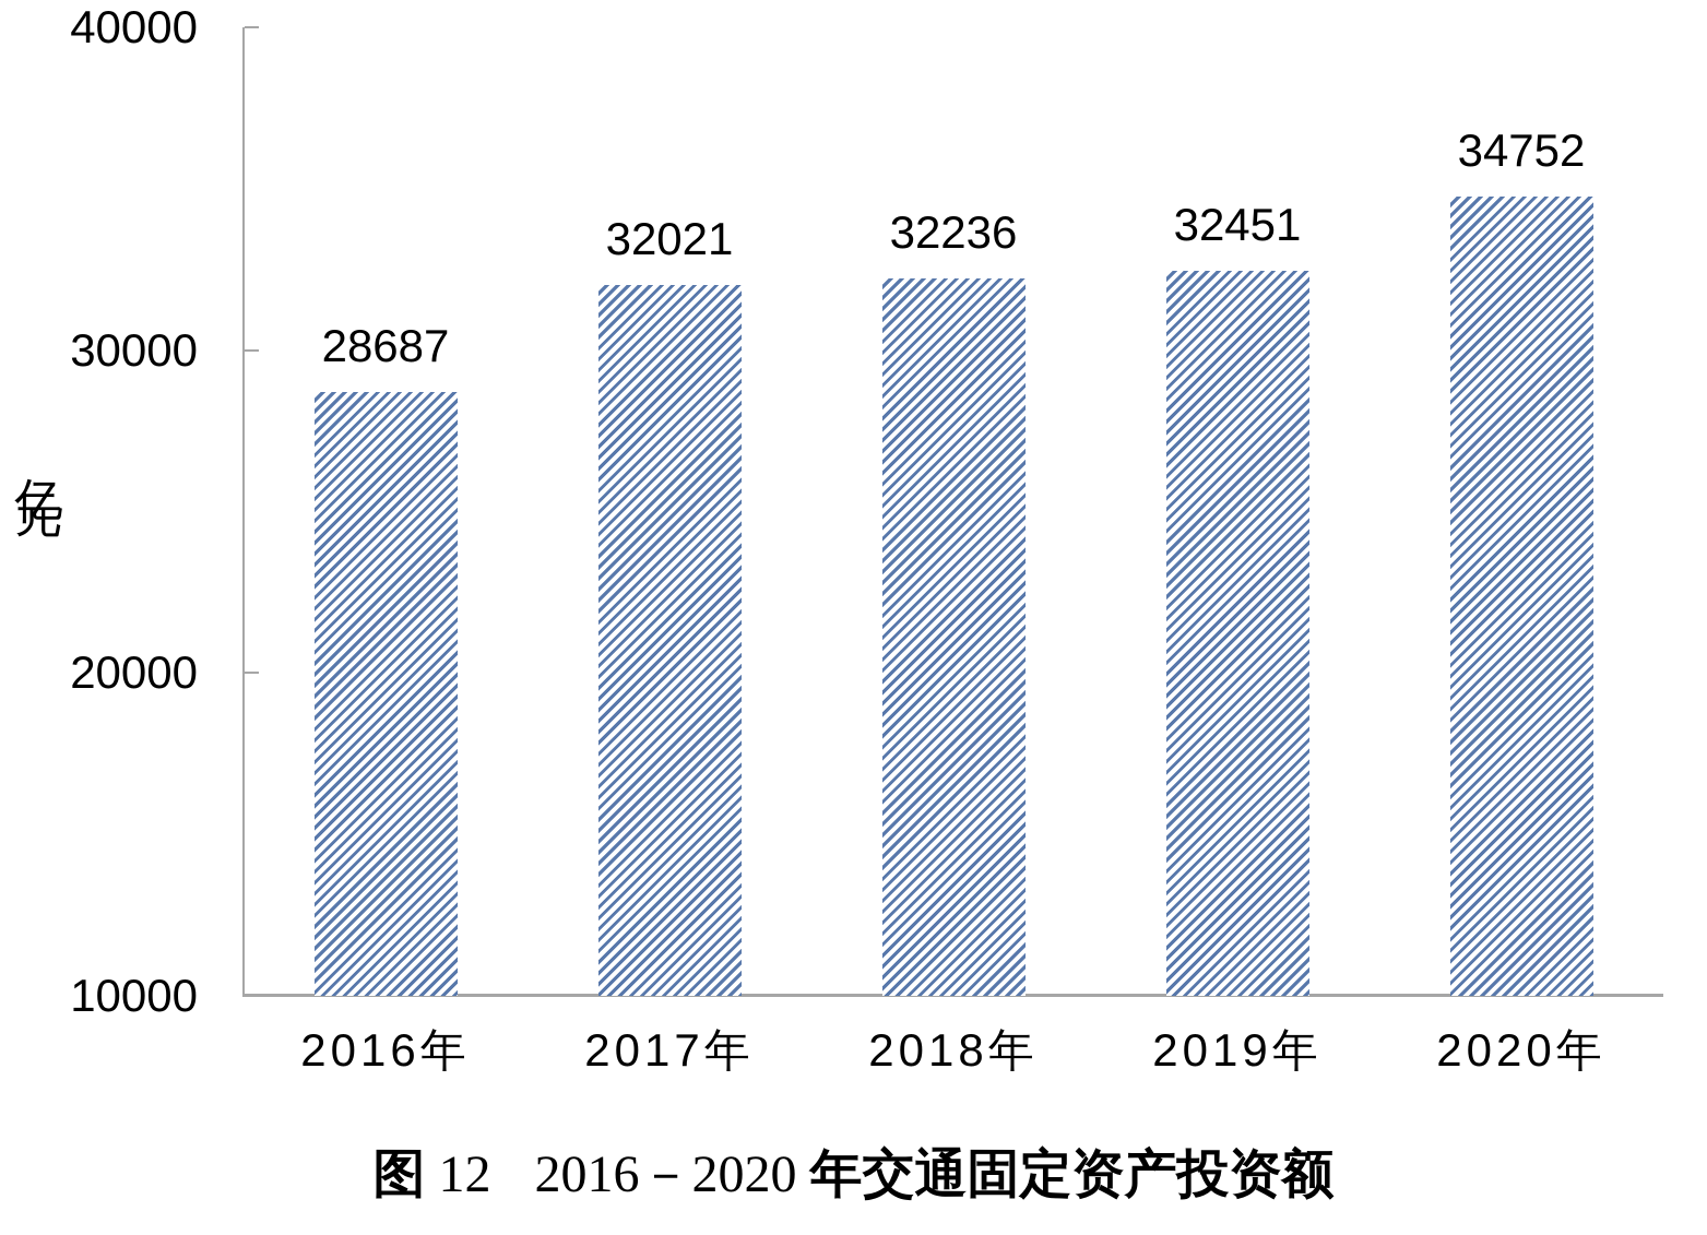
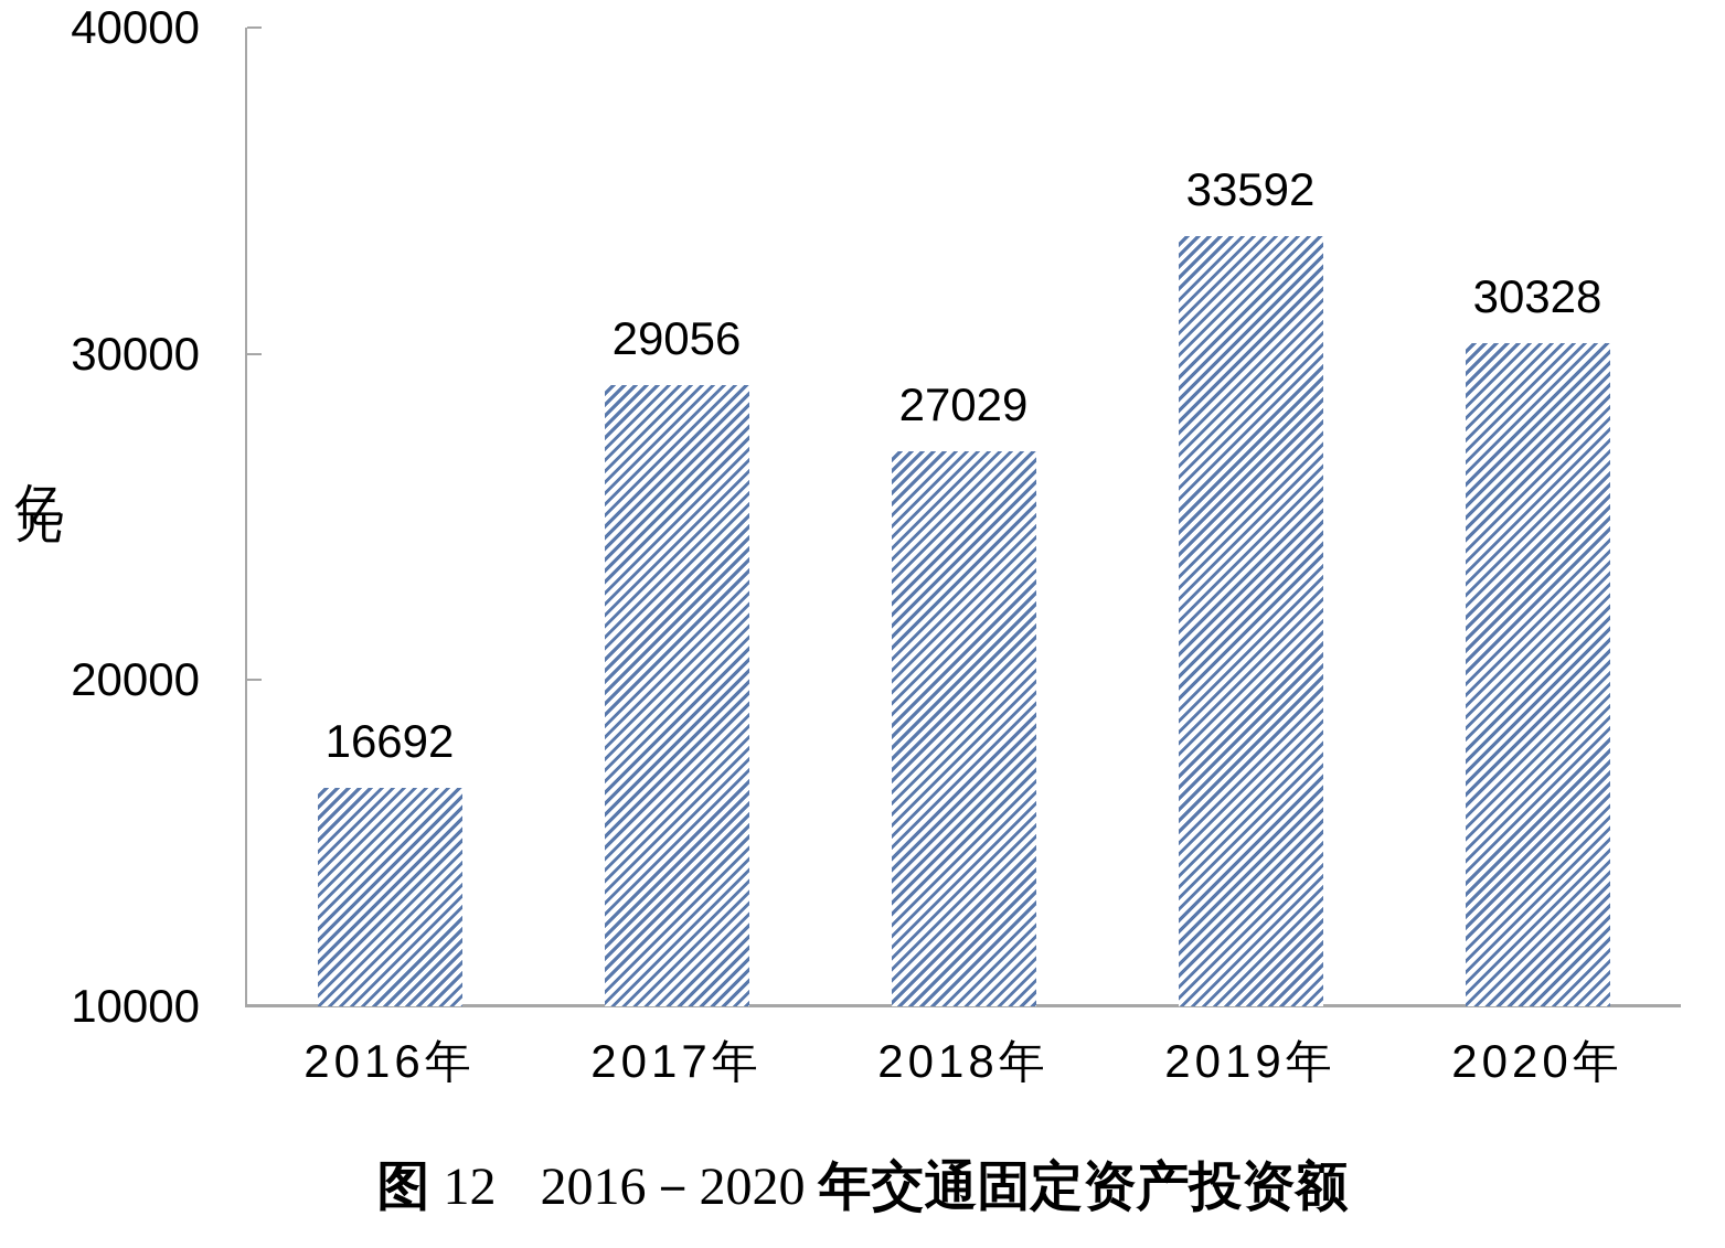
2016年: 28687 -> 16692
2017年: 32021 -> 29056
2018年: 32236 -> 27029
2019年: 32451 -> 33592
2020年: 34752 -> 30328
